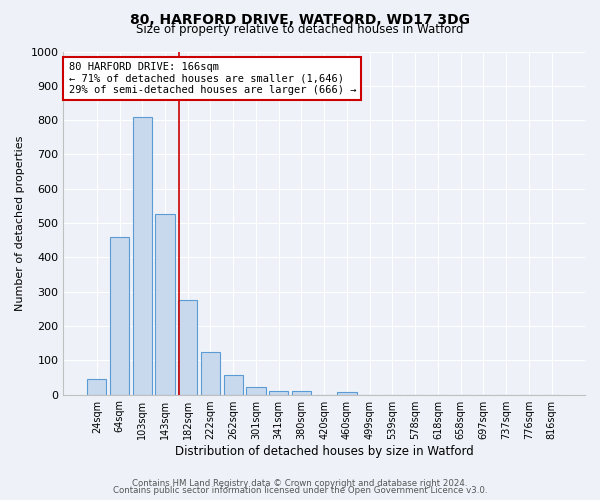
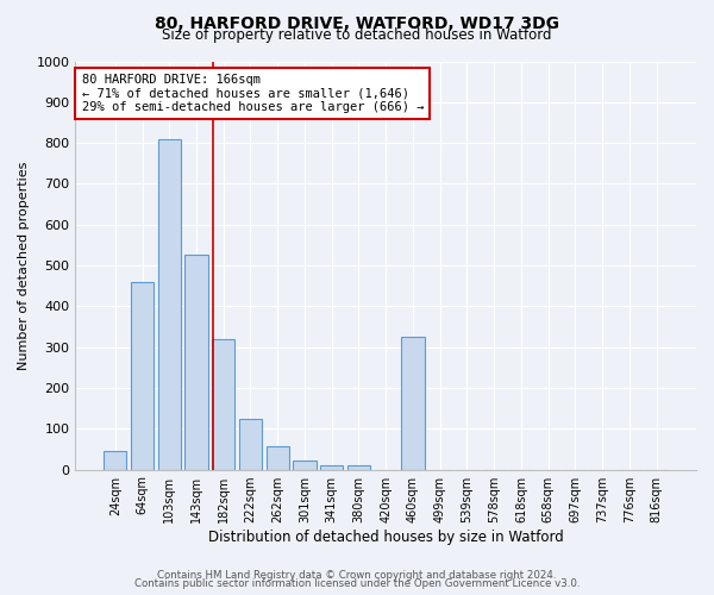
182sqm: 275 -> 320
460sqm: 8 -> 325
